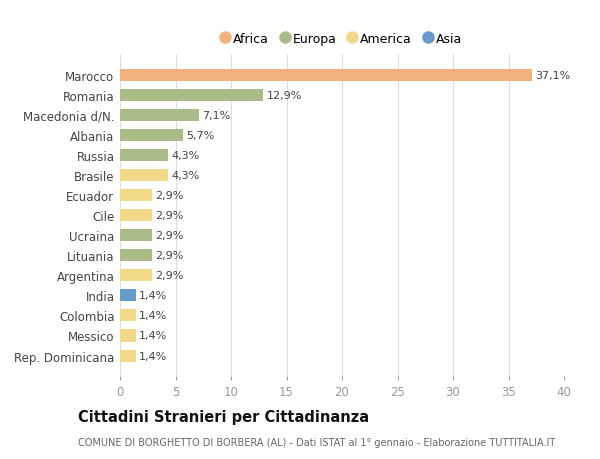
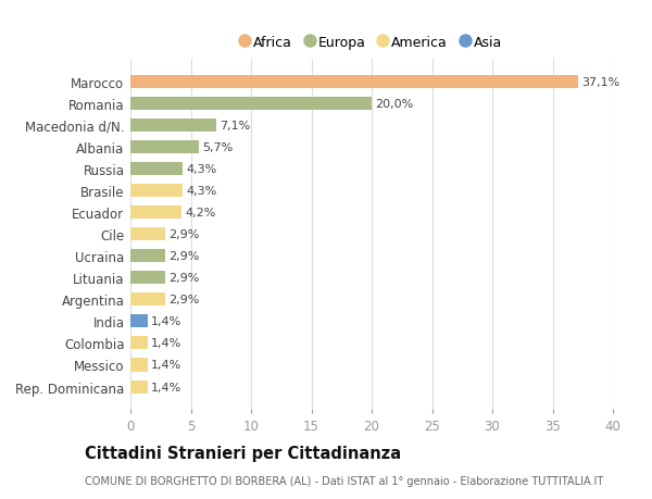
Romania: 12,9% -> 20,0%
Ecuador: 2,9% -> 4,2%
